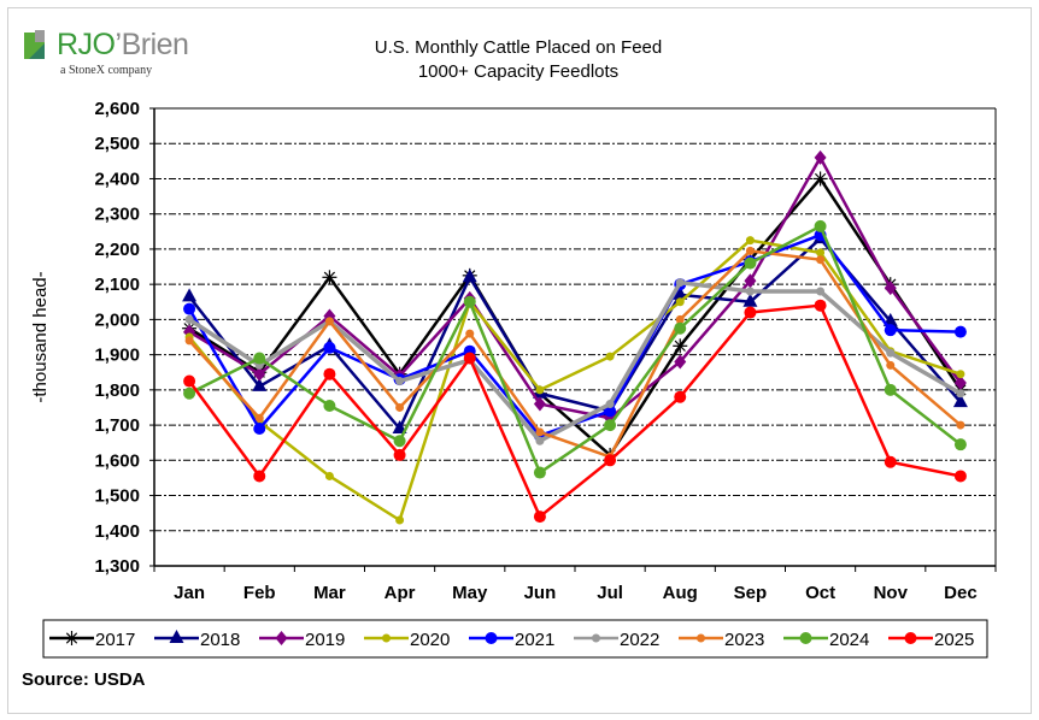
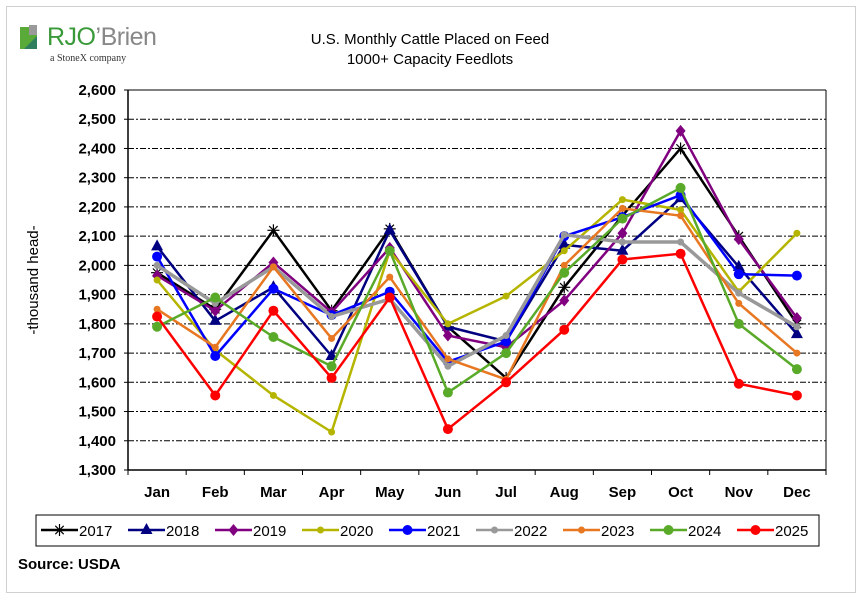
2023/Jan: 1940 -> 1850
2020/Dec: 1840 -> 2110
